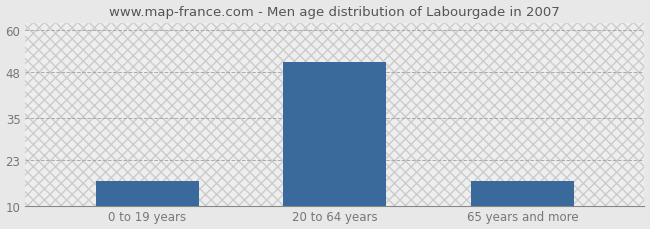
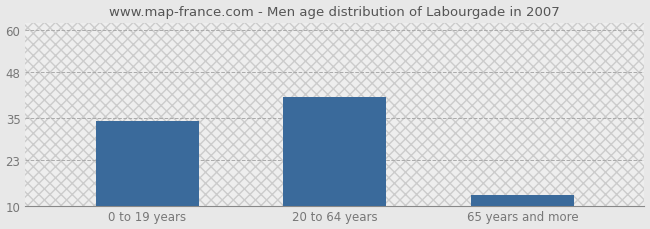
0 to 19 years: 17 -> 34
20 to 64 years: 51 -> 41
65 years and more: 17 -> 13
